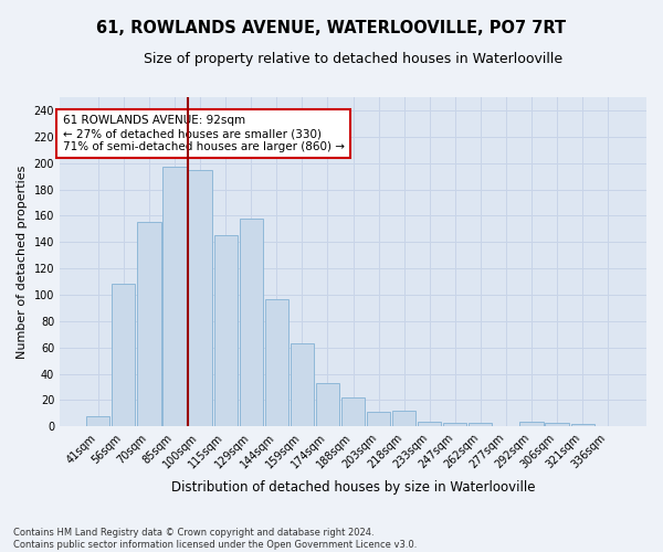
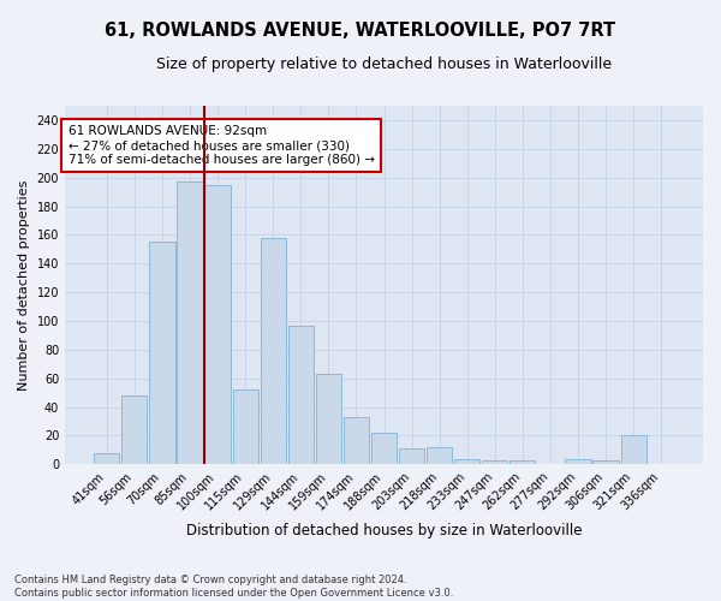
56sqm: 108 -> 48
115sqm: 145 -> 52
321sqm: 2 -> 20
